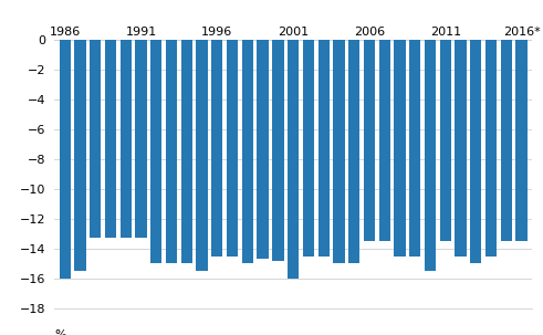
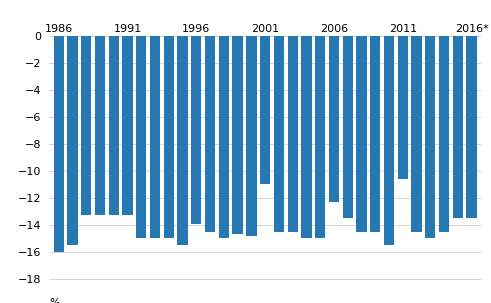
1996: -14.5 -> -13.9
2001: -16.0 -> -11.0
2006: -13.5 -> -12.3
2011: -13.5 -> -10.6
